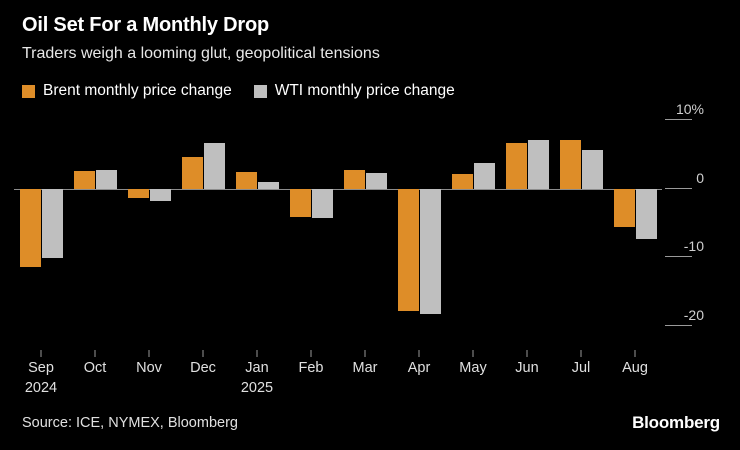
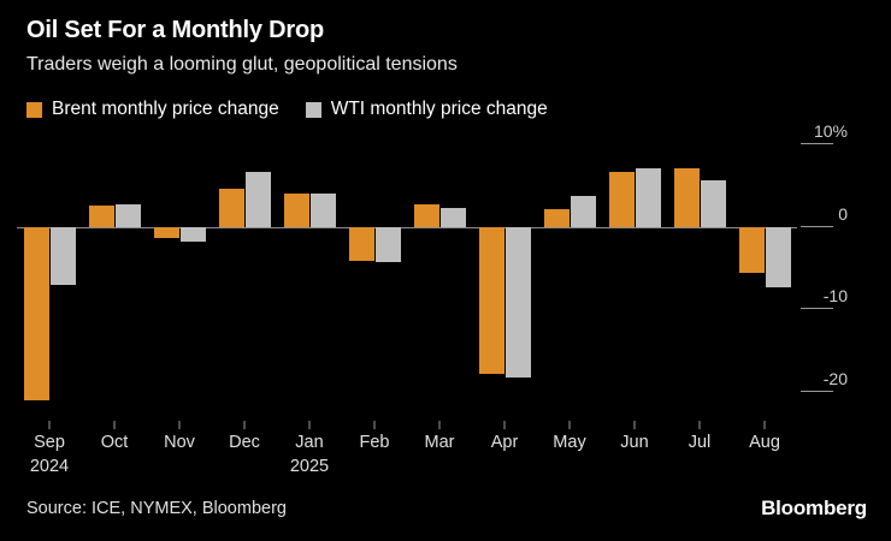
Brent monthly price change/Sep 2024: -11% -> -21%
WTI monthly price change/Sep 2024: -10% -> -7%
Brent monthly price change/Jan 2025: 2% -> 4%
WTI monthly price change/Jan 2025: 1% -> 4%
